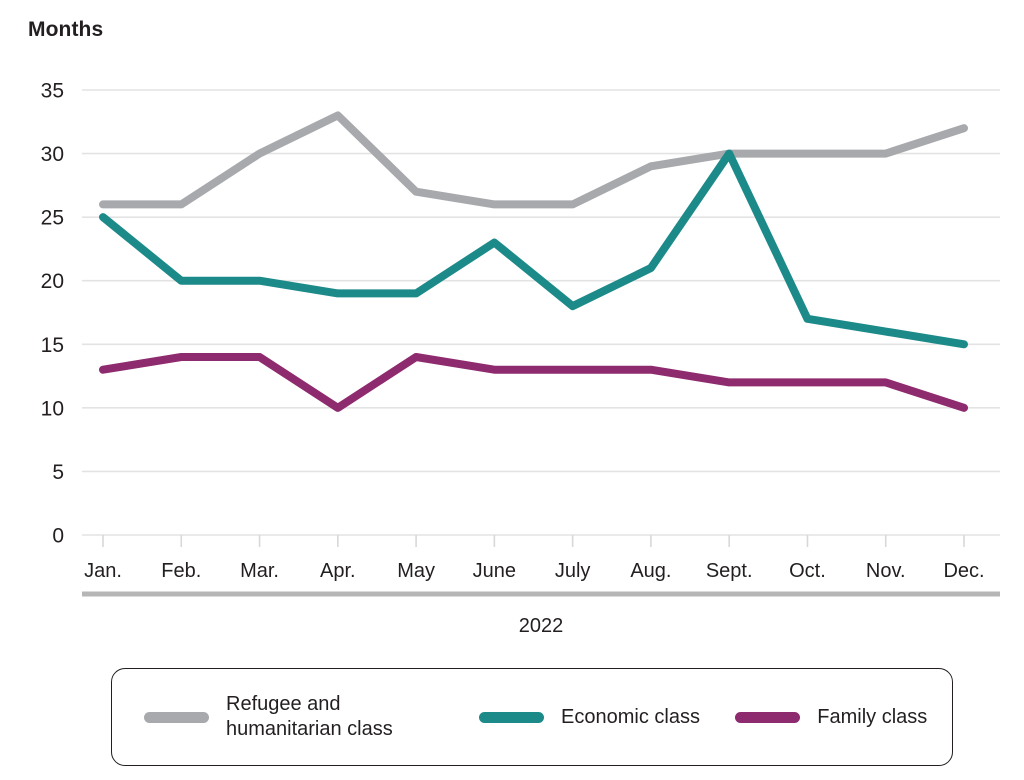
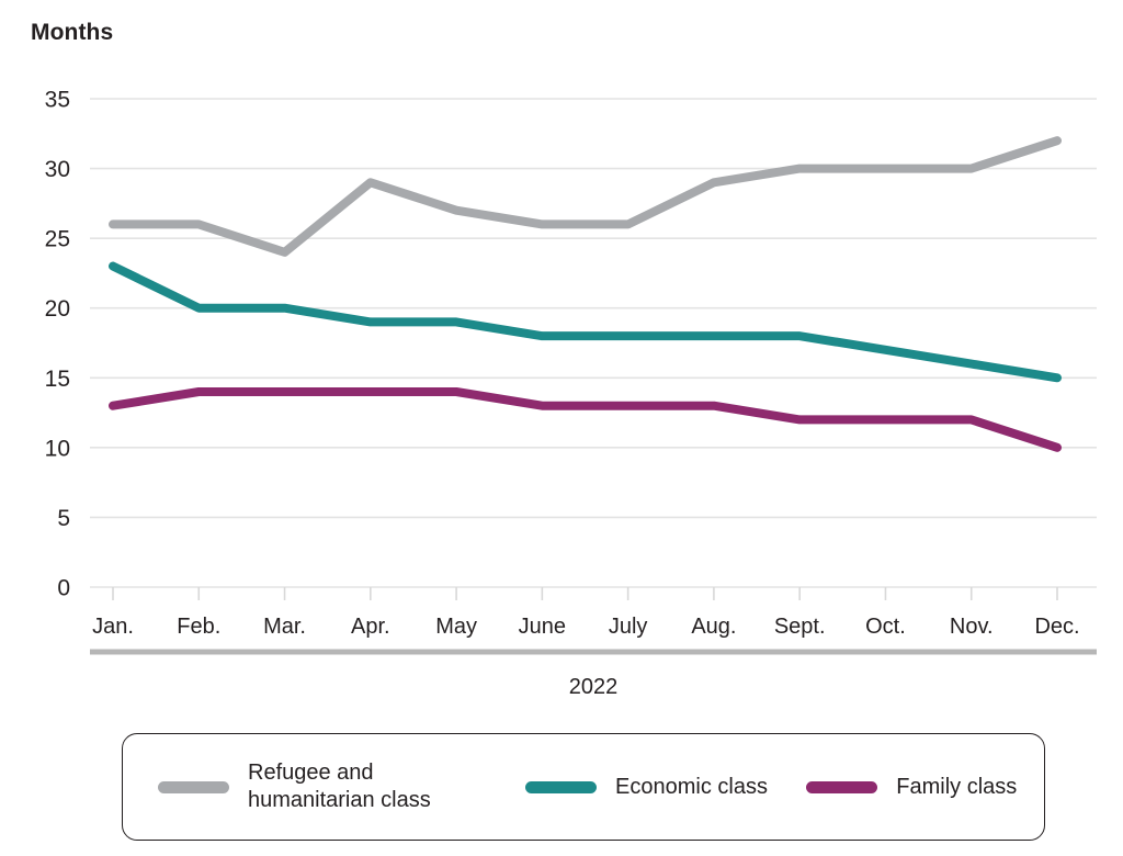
Economic class/Jan.: 25 -> 23
Refugee and humanitarian class/Mar.: 30 -> 24
Refugee and humanitarian class/Apr.: 33 -> 29
Family class/Apr.: 10 -> 14
Economic class/June: 23 -> 18
Economic class/Aug.: 21 -> 18
Economic class/Sept.: 30 -> 18
